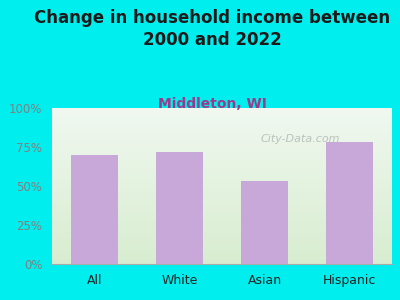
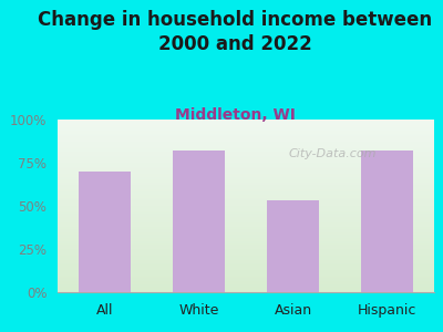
White: 72% -> 82%
Hispanic: 78% -> 82%
